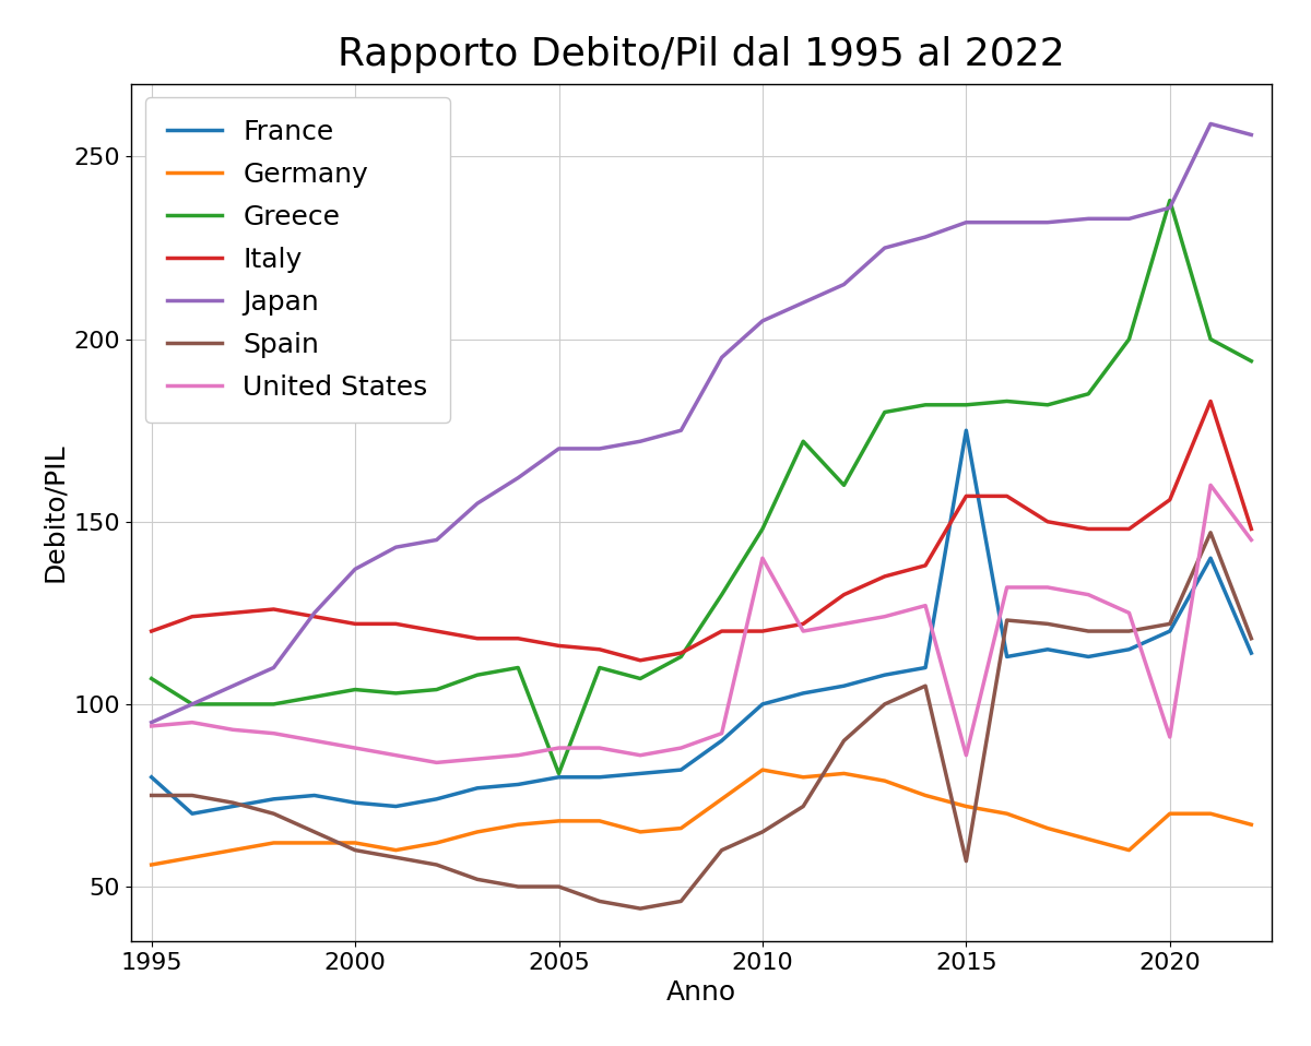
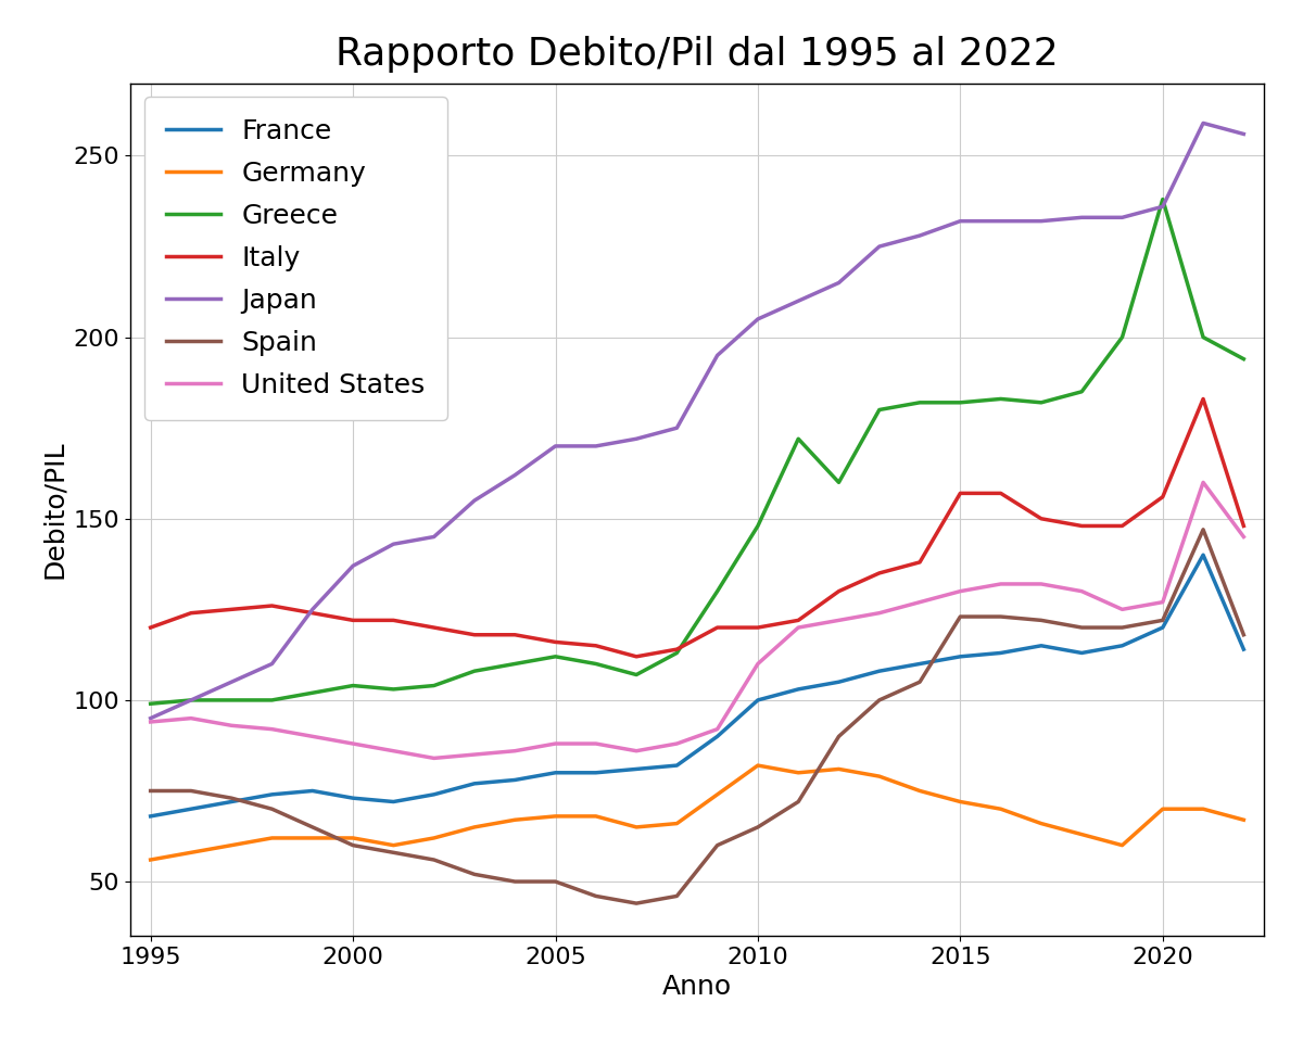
France/1995: 80 -> 68
Greece/1995: 107 -> 99
Greece/2005: 81 -> 112
United States/2010: 140 -> 110
France/2015: 175 -> 112
Spain/2015: 57 -> 123
United States/2015: 86 -> 130
United States/2020: 91 -> 127
